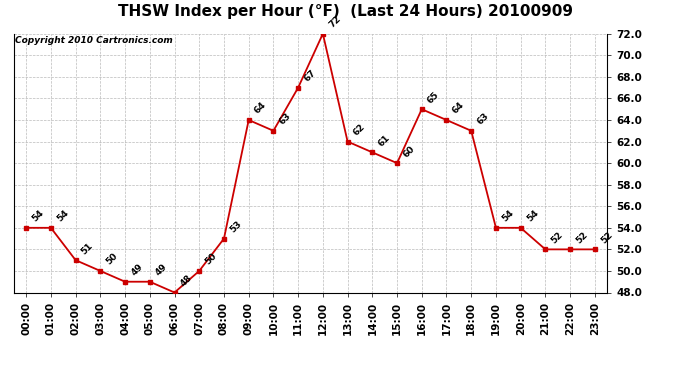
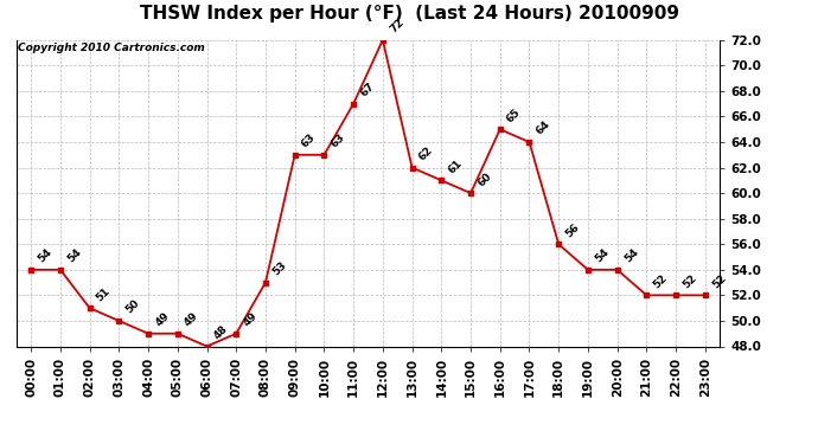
07:00: 50 -> 49
09:00: 64 -> 63
18:00: 63 -> 56
